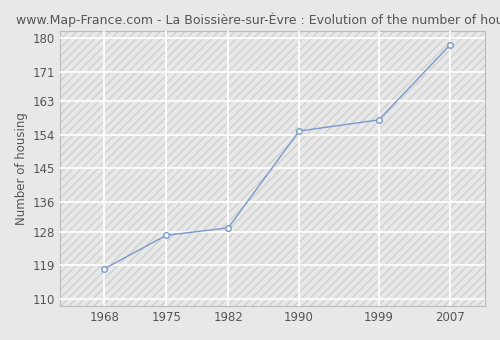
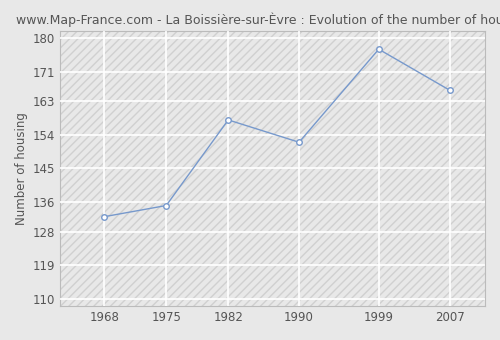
1968: 118 -> 132
1975: 127 -> 135
1982: 129 -> 158
1990: 155 -> 152
1999: 158 -> 177
2007: 178 -> 166
